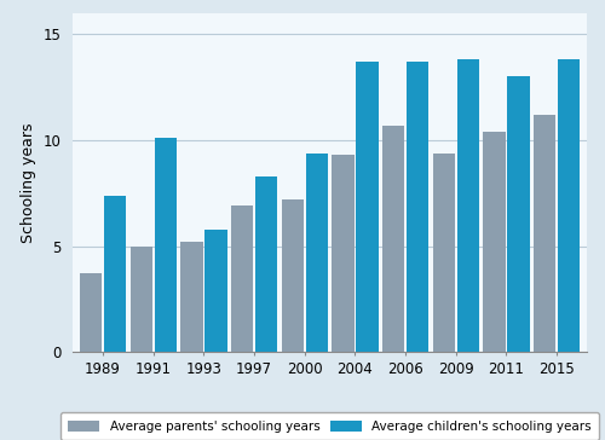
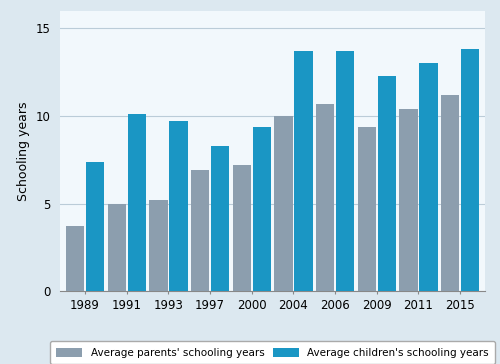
Average children's schooling years/1993: 5.8 -> 9.7
Average parents' schooling years/2004: 9.3 -> 10.0
Average children's schooling years/2009: 13.8 -> 12.3
